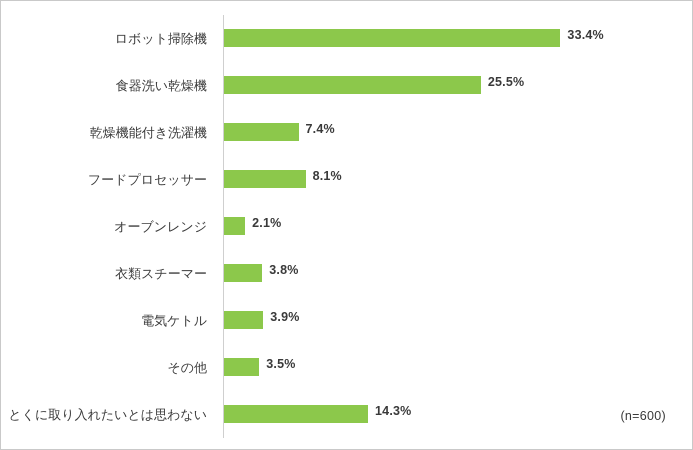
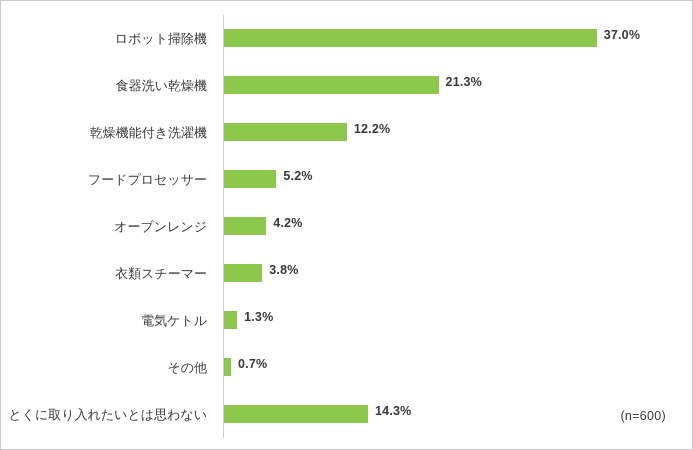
ロボット掃除機: 33.4% -> 37.0%
食器洗い乾燥機: 25.5% -> 21.3%
乾燥機能付き洗濯機: 7.4% -> 12.2%
フードプロセッサー: 8.1% -> 5.2%
オーブンレンジ: 2.1% -> 4.2%
電気ケトル: 3.9% -> 1.3%
その他: 3.5% -> 0.7%
